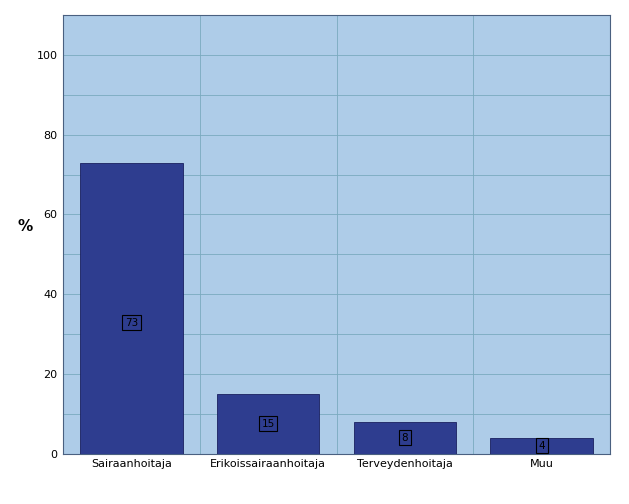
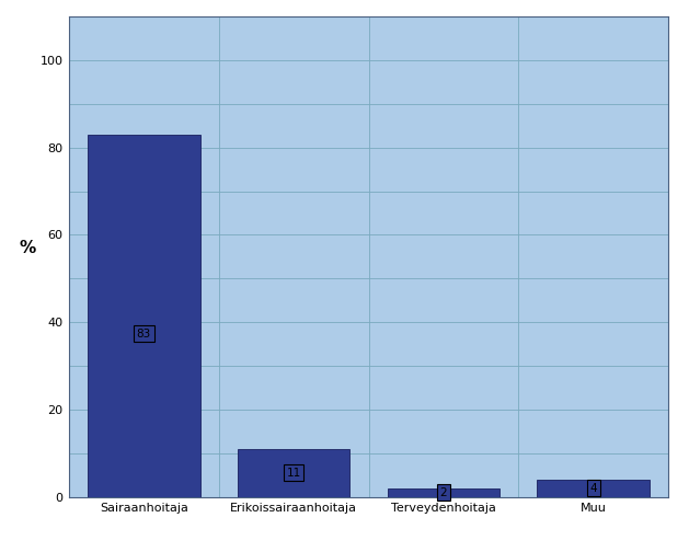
Sairaanhoitaja: 73 -> 83
Erikoissairaanhoitaja: 15 -> 11
Terveydenhoitaja: 8 -> 2
